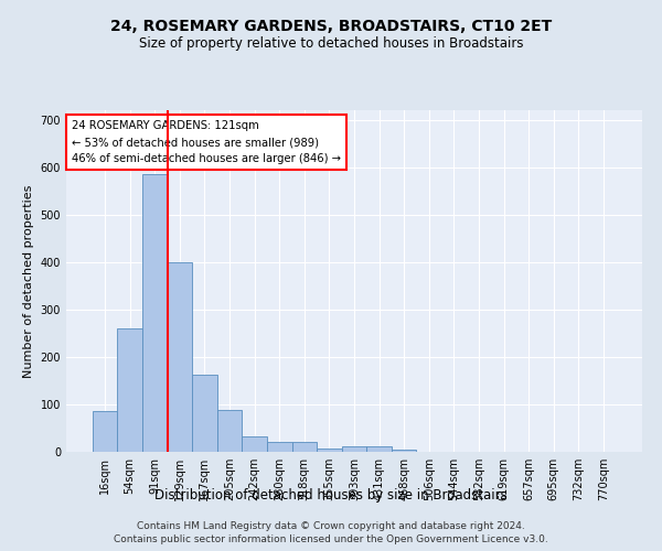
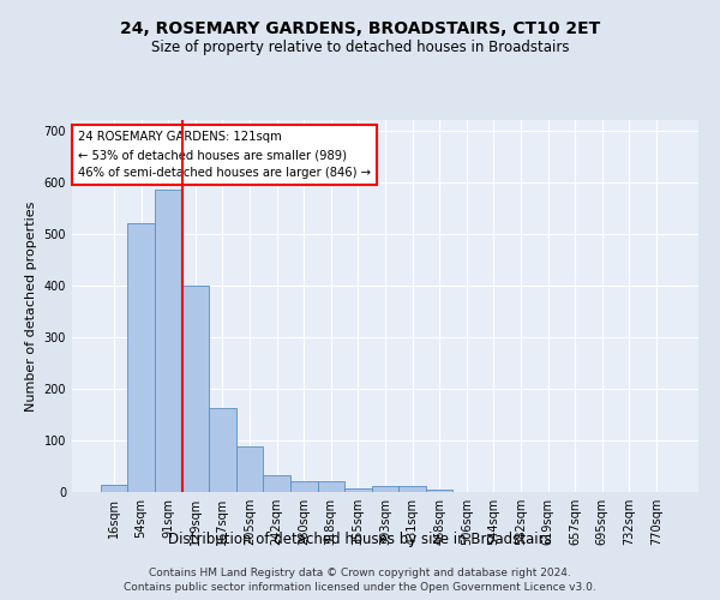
16sqm: 85 -> 13
54sqm: 260 -> 520
